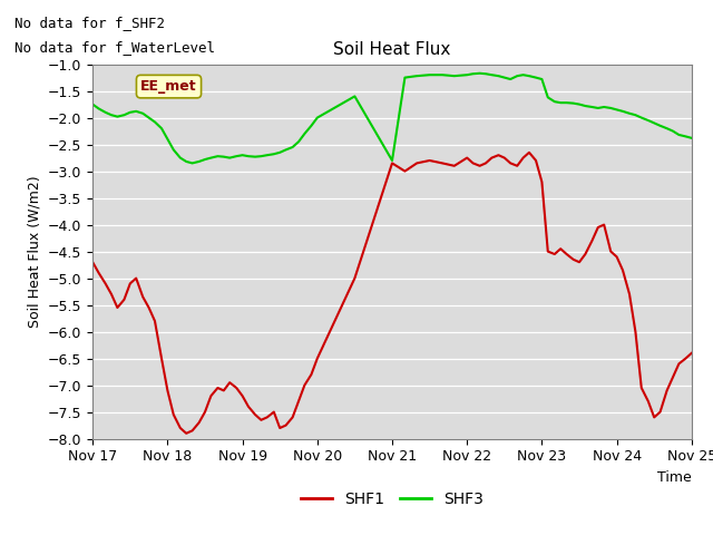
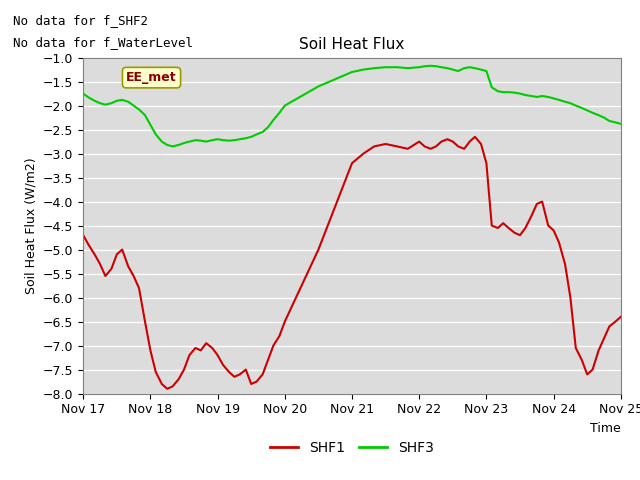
SHF1/Nov 21: -2.85 -> -3.20
SHF3/Nov 21: -2.80 -> -1.30
